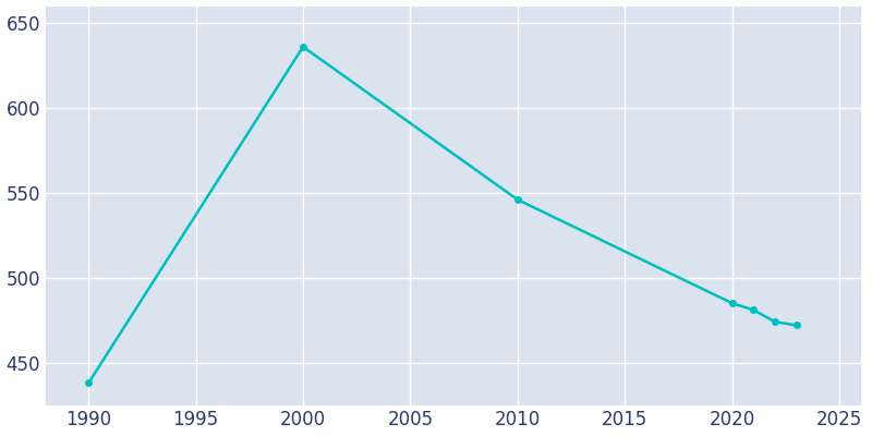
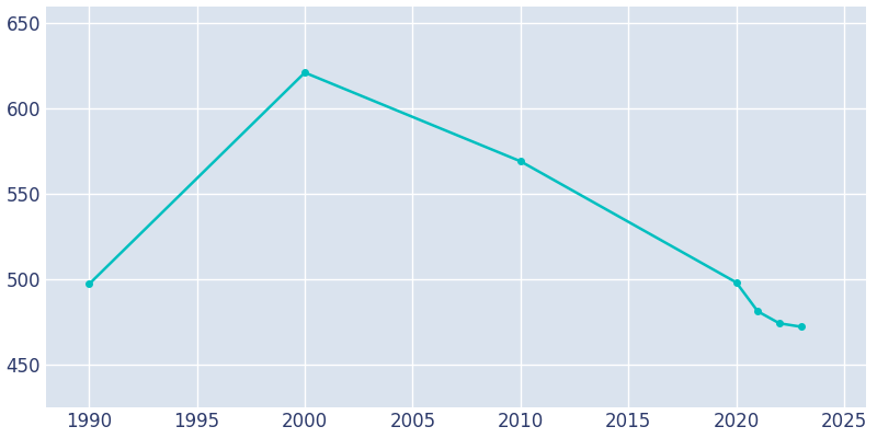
1990: 438 -> 497
2000: 636 -> 621
2010: 546 -> 569
2020: 485 -> 498
